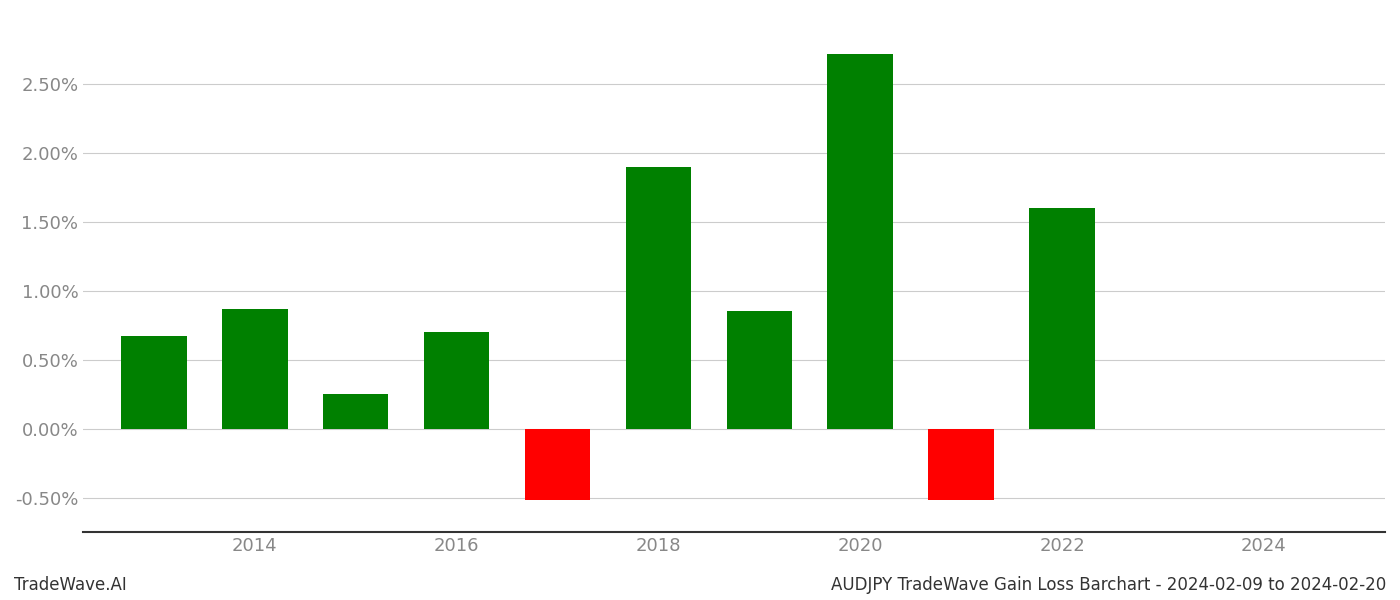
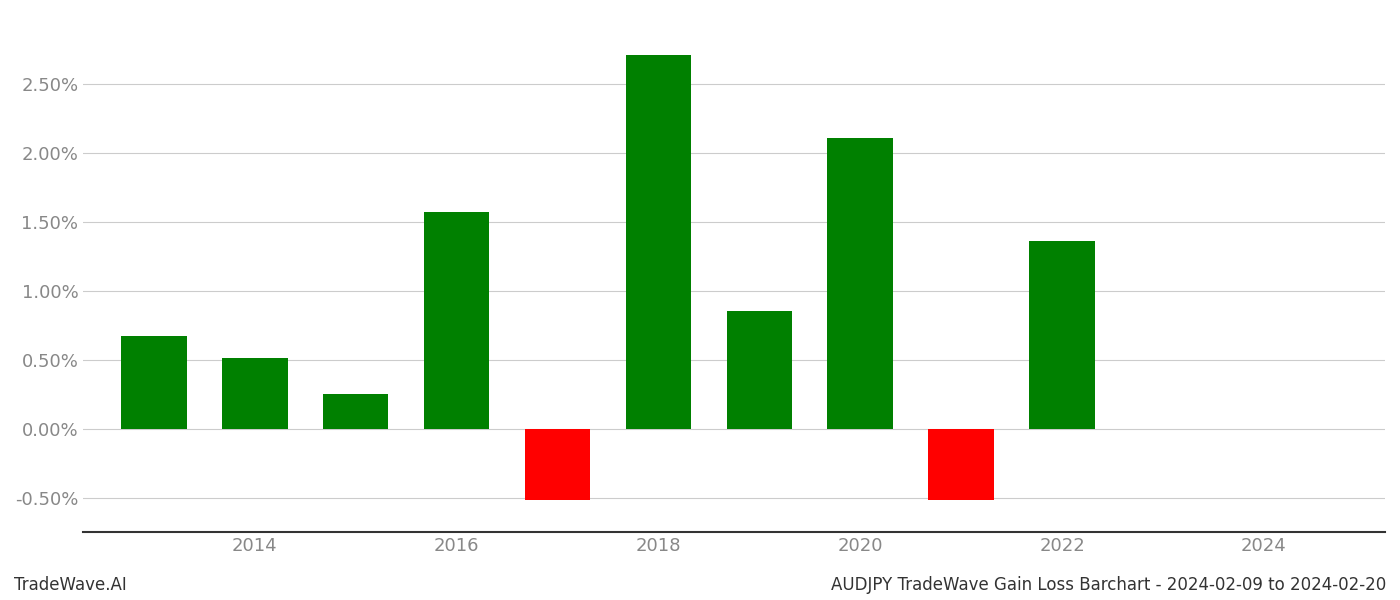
2014: 0.87% -> 0.51%
2016: 0.70% -> 1.57%
2018: 1.90% -> 2.71%
2020: 2.72% -> 2.11%
2022: 1.60% -> 1.36%
